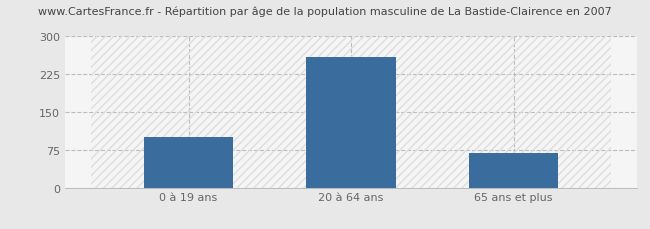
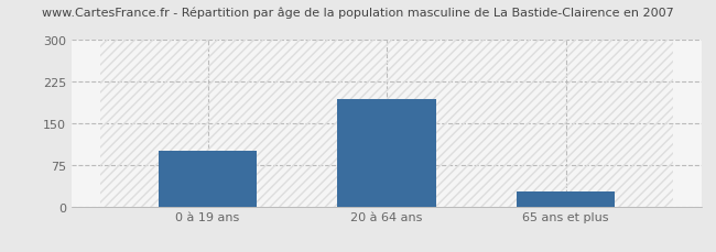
20 à 64 ans: 258 -> 192
65 ans et plus: 68 -> 26
